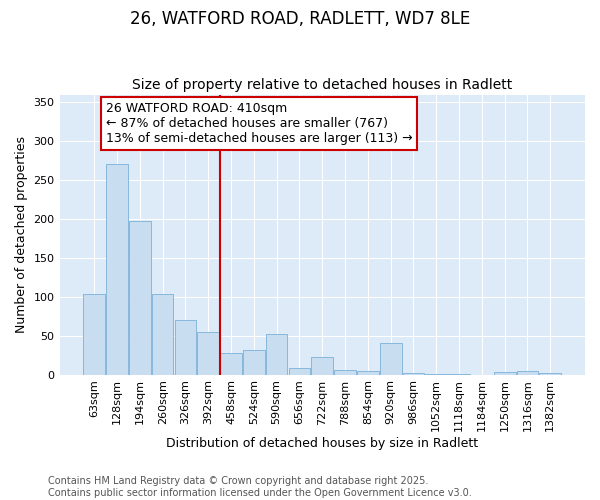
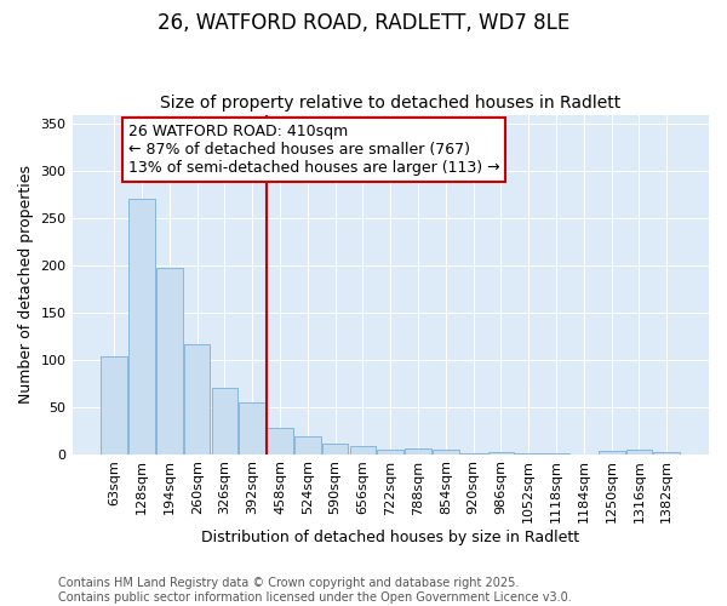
260sqm: 104 -> 116
524sqm: 32 -> 19
590sqm: 52 -> 11
722sqm: 22 -> 5
920sqm: 40 -> 1
